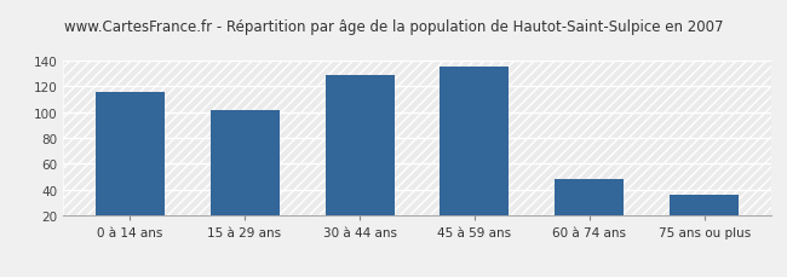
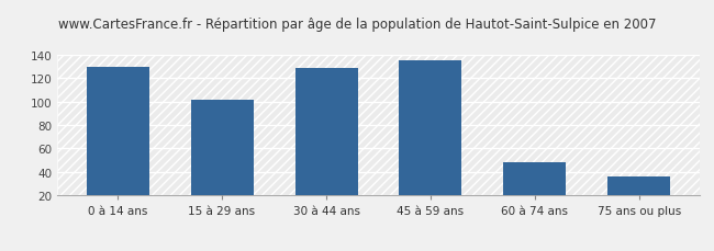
0 à 14 ans: 115 -> 129
